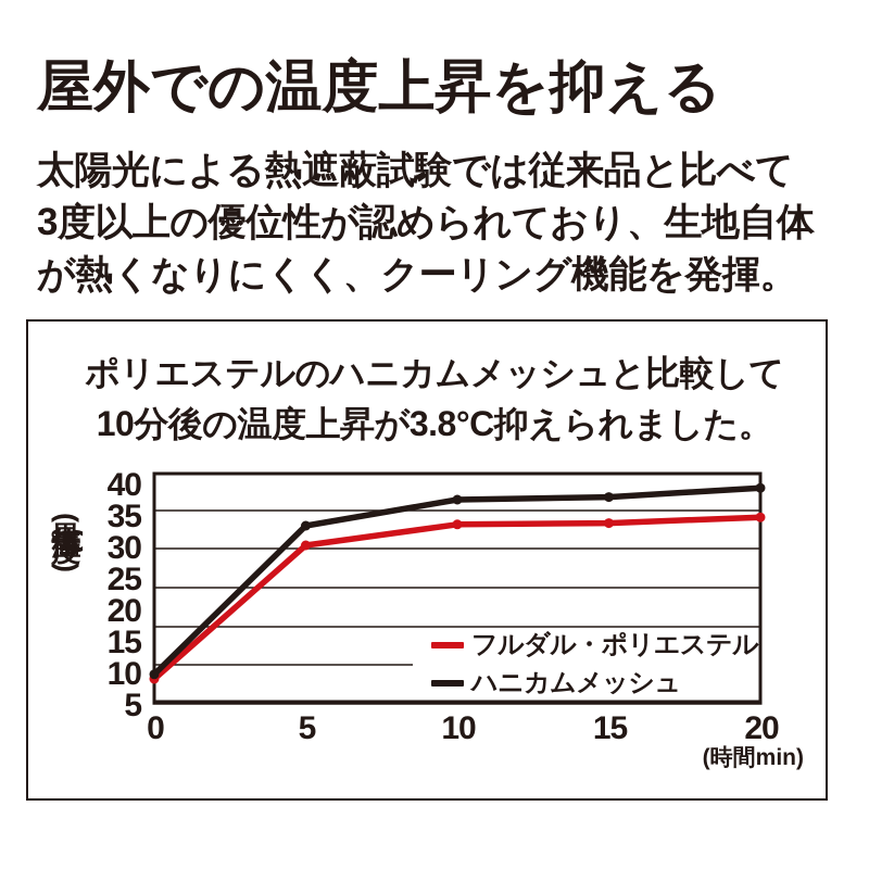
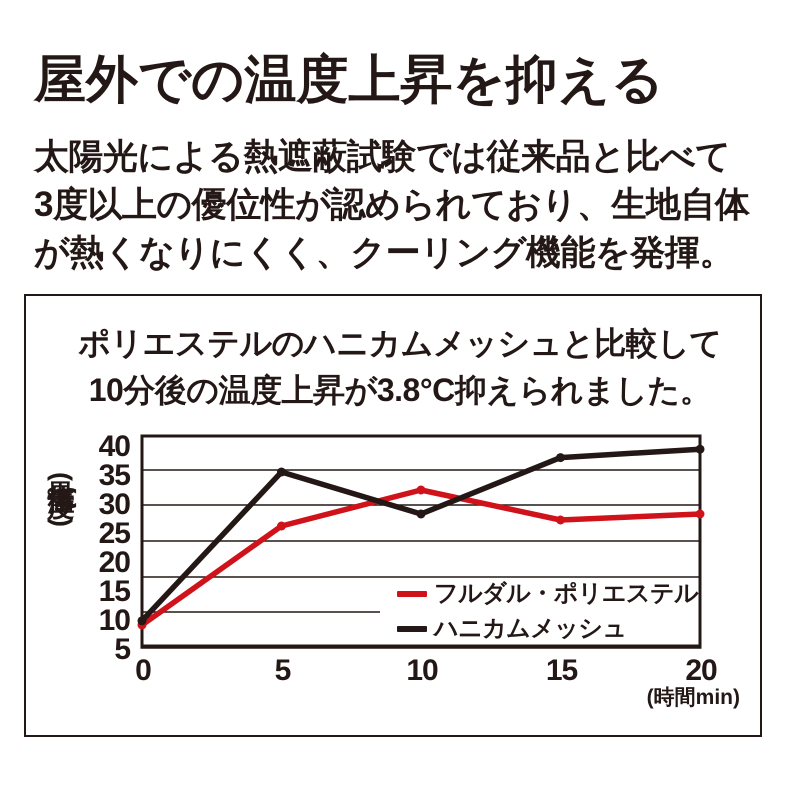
フルダル・ポリエステル/5: 29 -> 25
ハニカムメッシュ/5: 32 -> 34
フルダル・ポリエステル/10: 32 -> 31
ハニカムメッシュ/10: 36 -> 27
フルダル・ポリエステル/15: 32 -> 26
フルダル・ポリエステル/20: 33 -> 27
